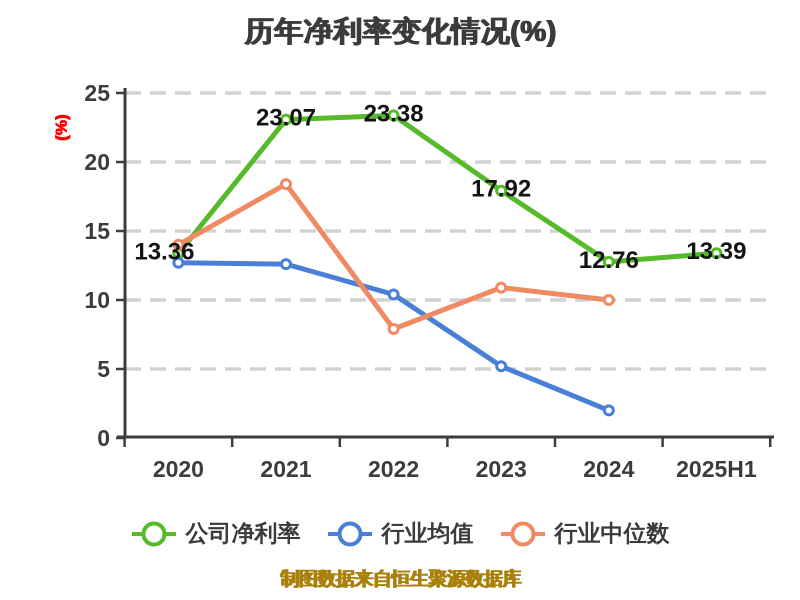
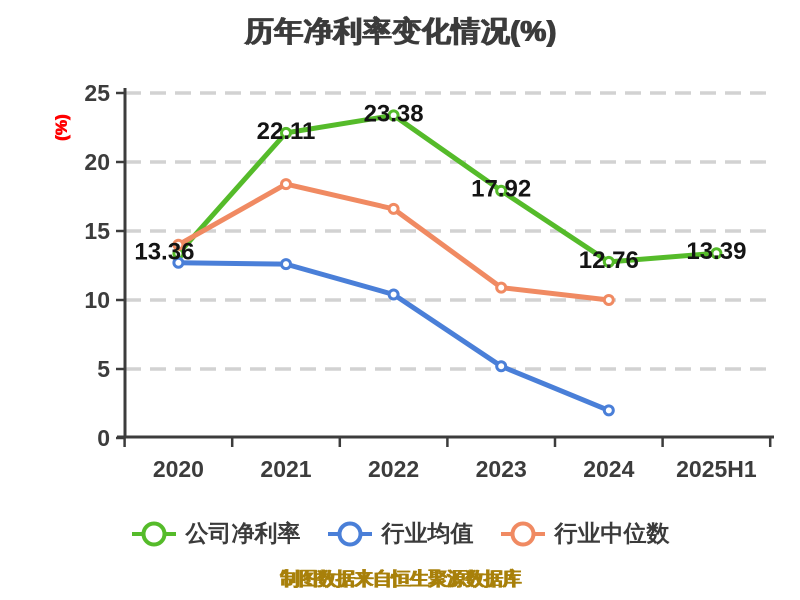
公司净利率/2021: 23.07 -> 22.11
行业中位数/2022: 7.9 -> 16.6
